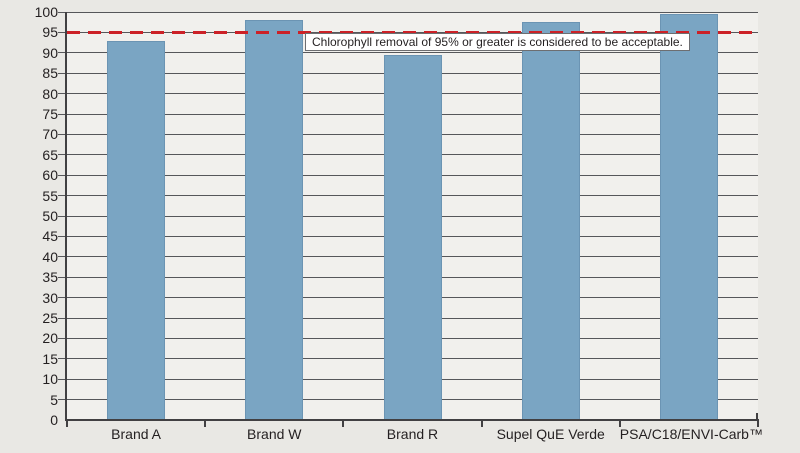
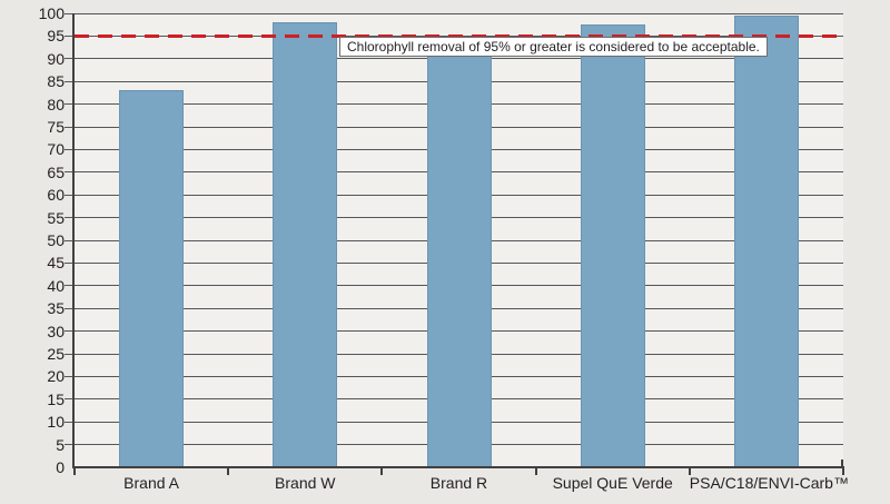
Brand A: 93 -> 83
Brand R: 90 -> 94
